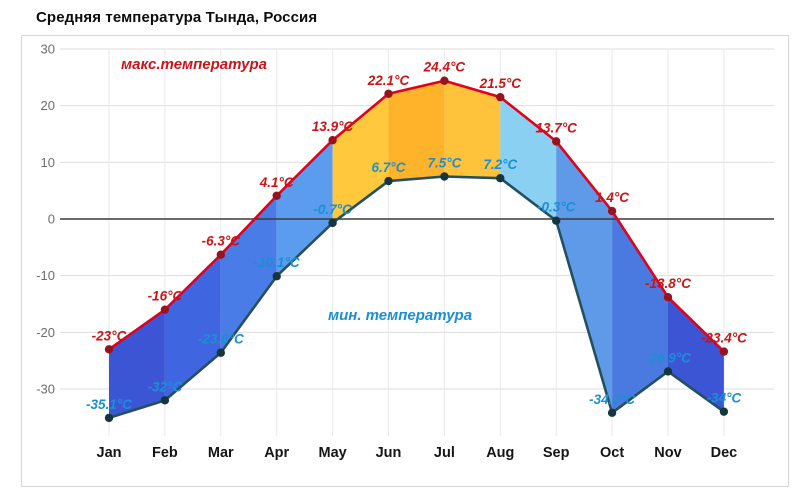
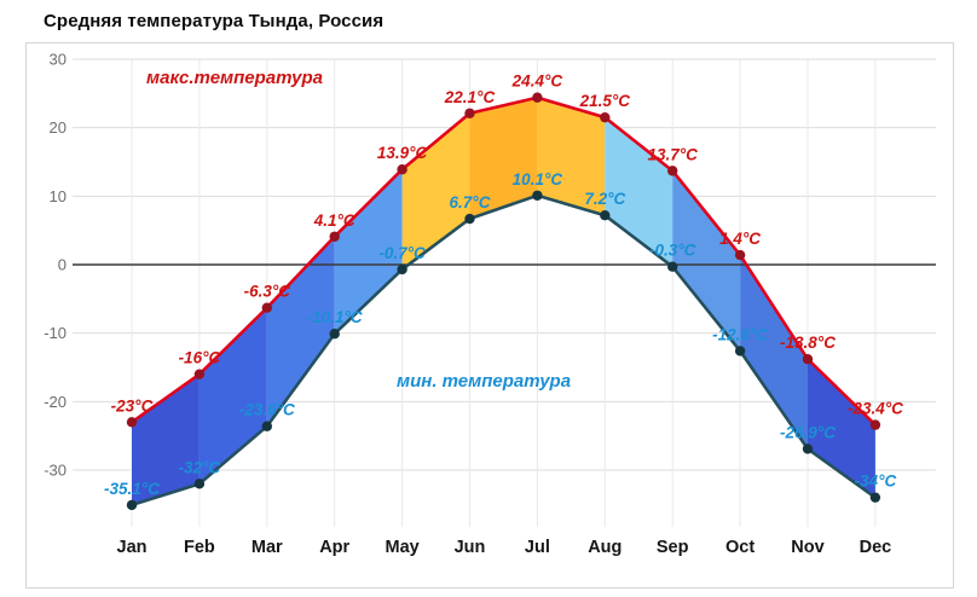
мин. температура/Jul: 7.5°C -> 10.1°C
мин. температура/Oct: -34.2°C -> -12.6°C
